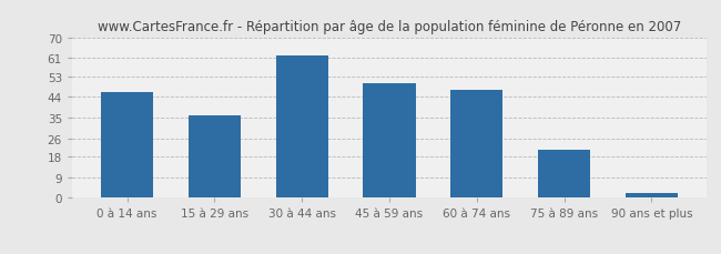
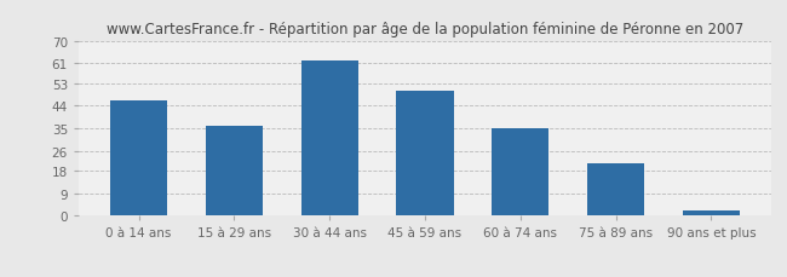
60 à 74 ans: 47 -> 35
